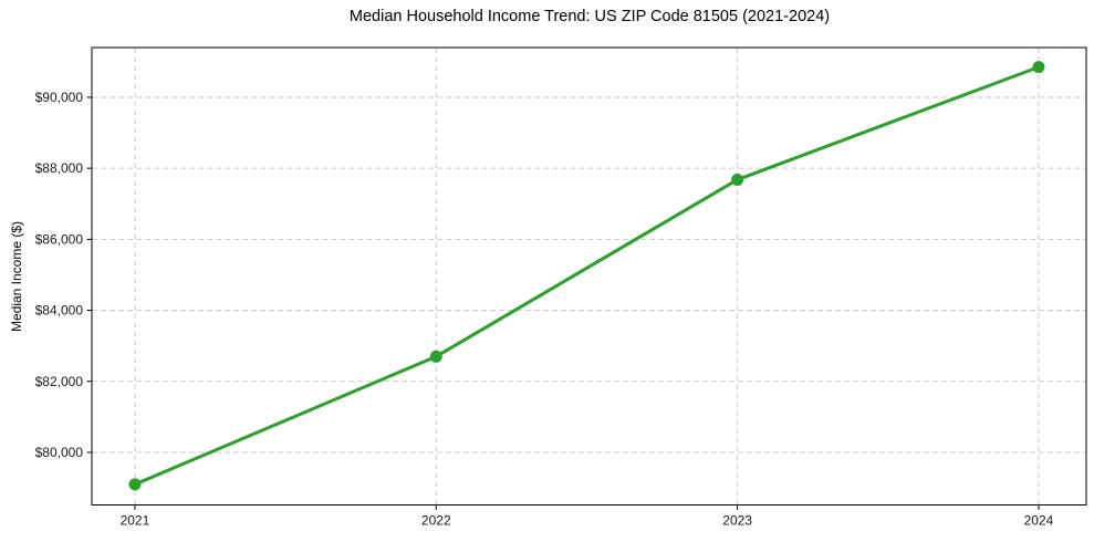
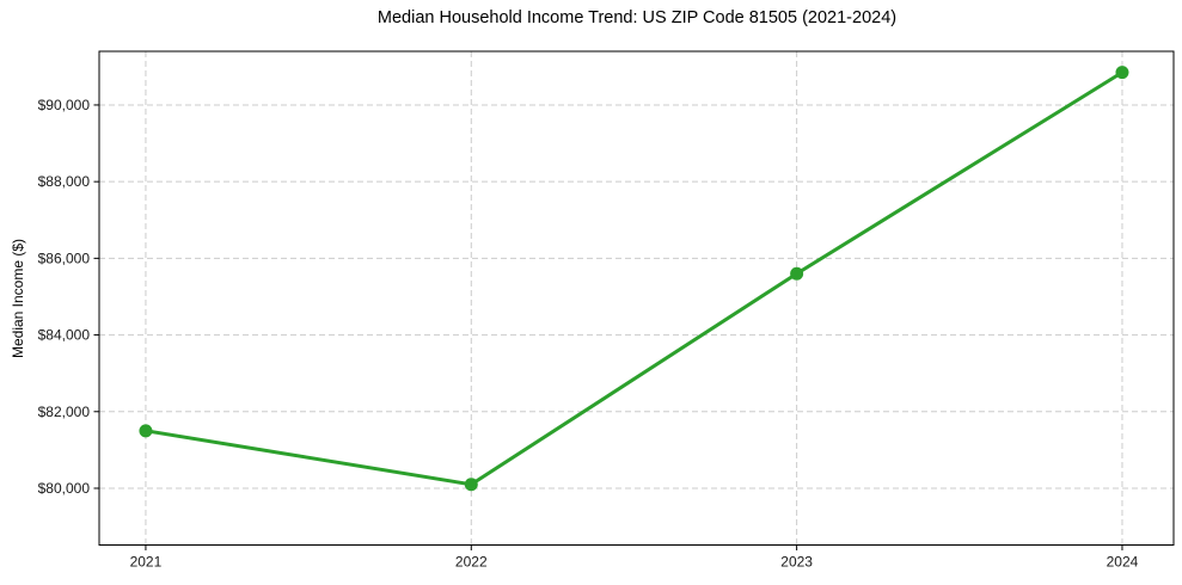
2021: $79100 -> $81500
2022: $82700 -> $80100
2023: $87700 -> $85600
